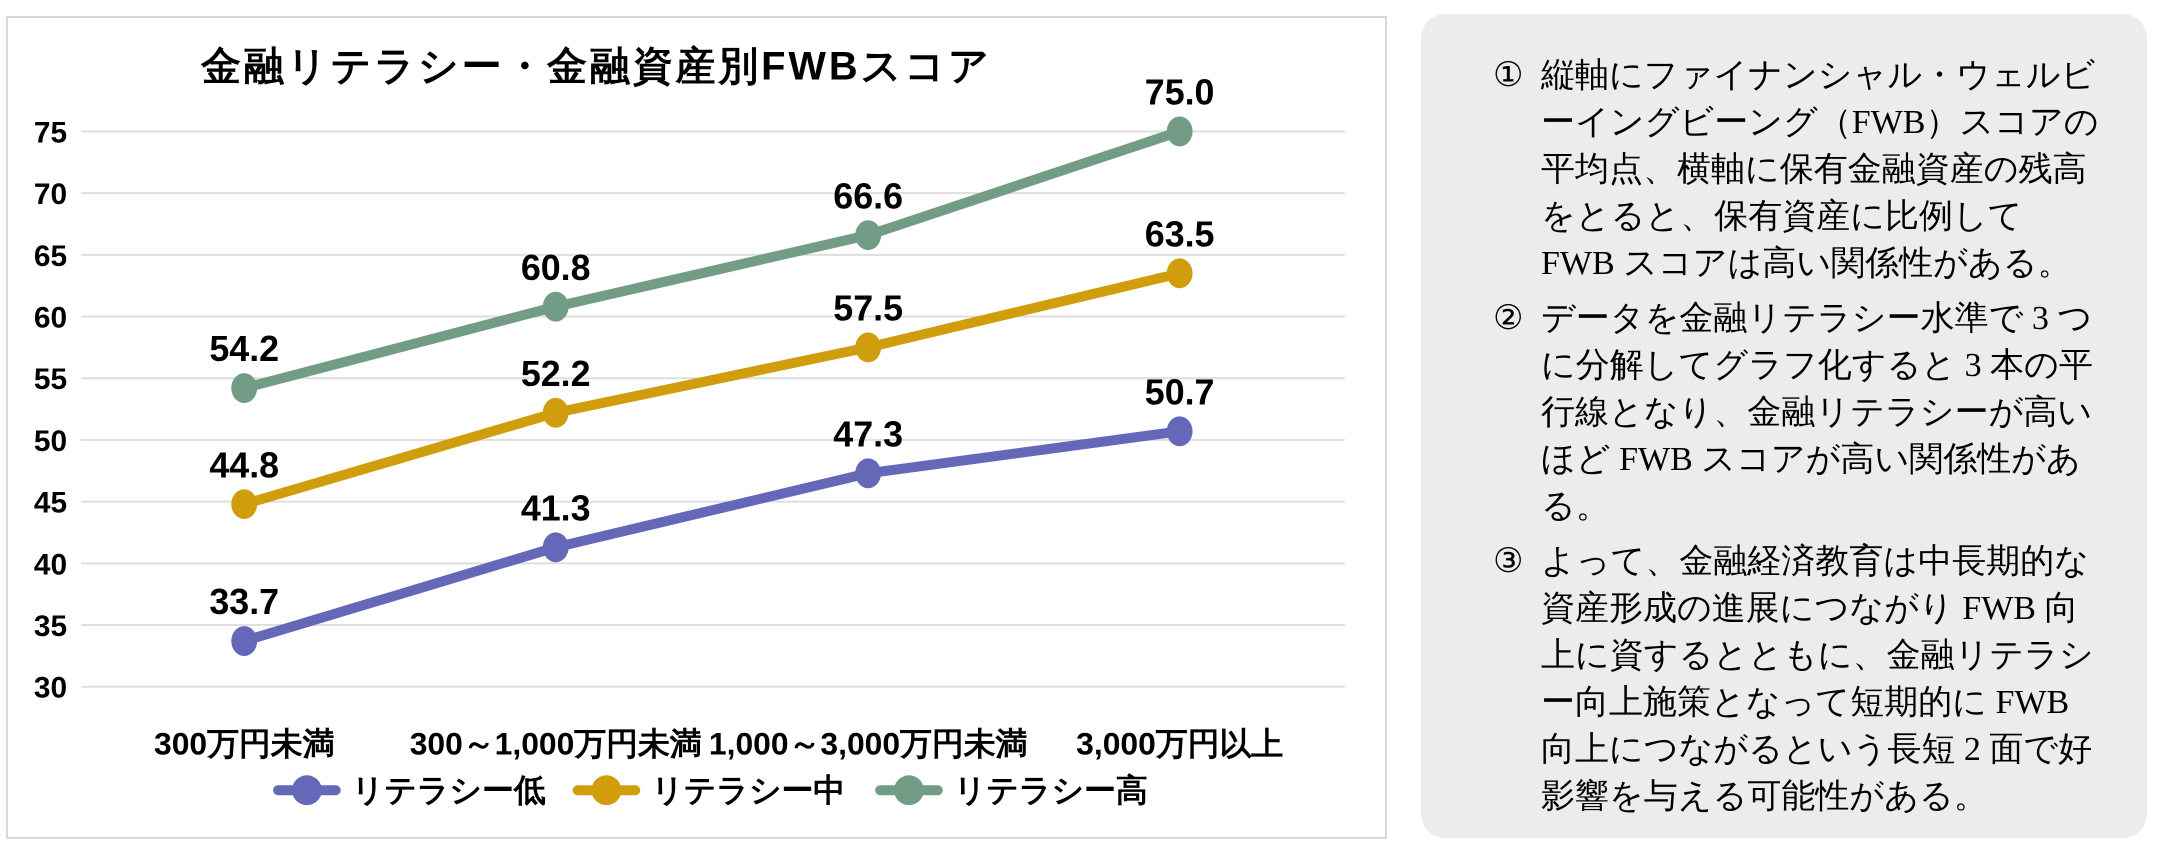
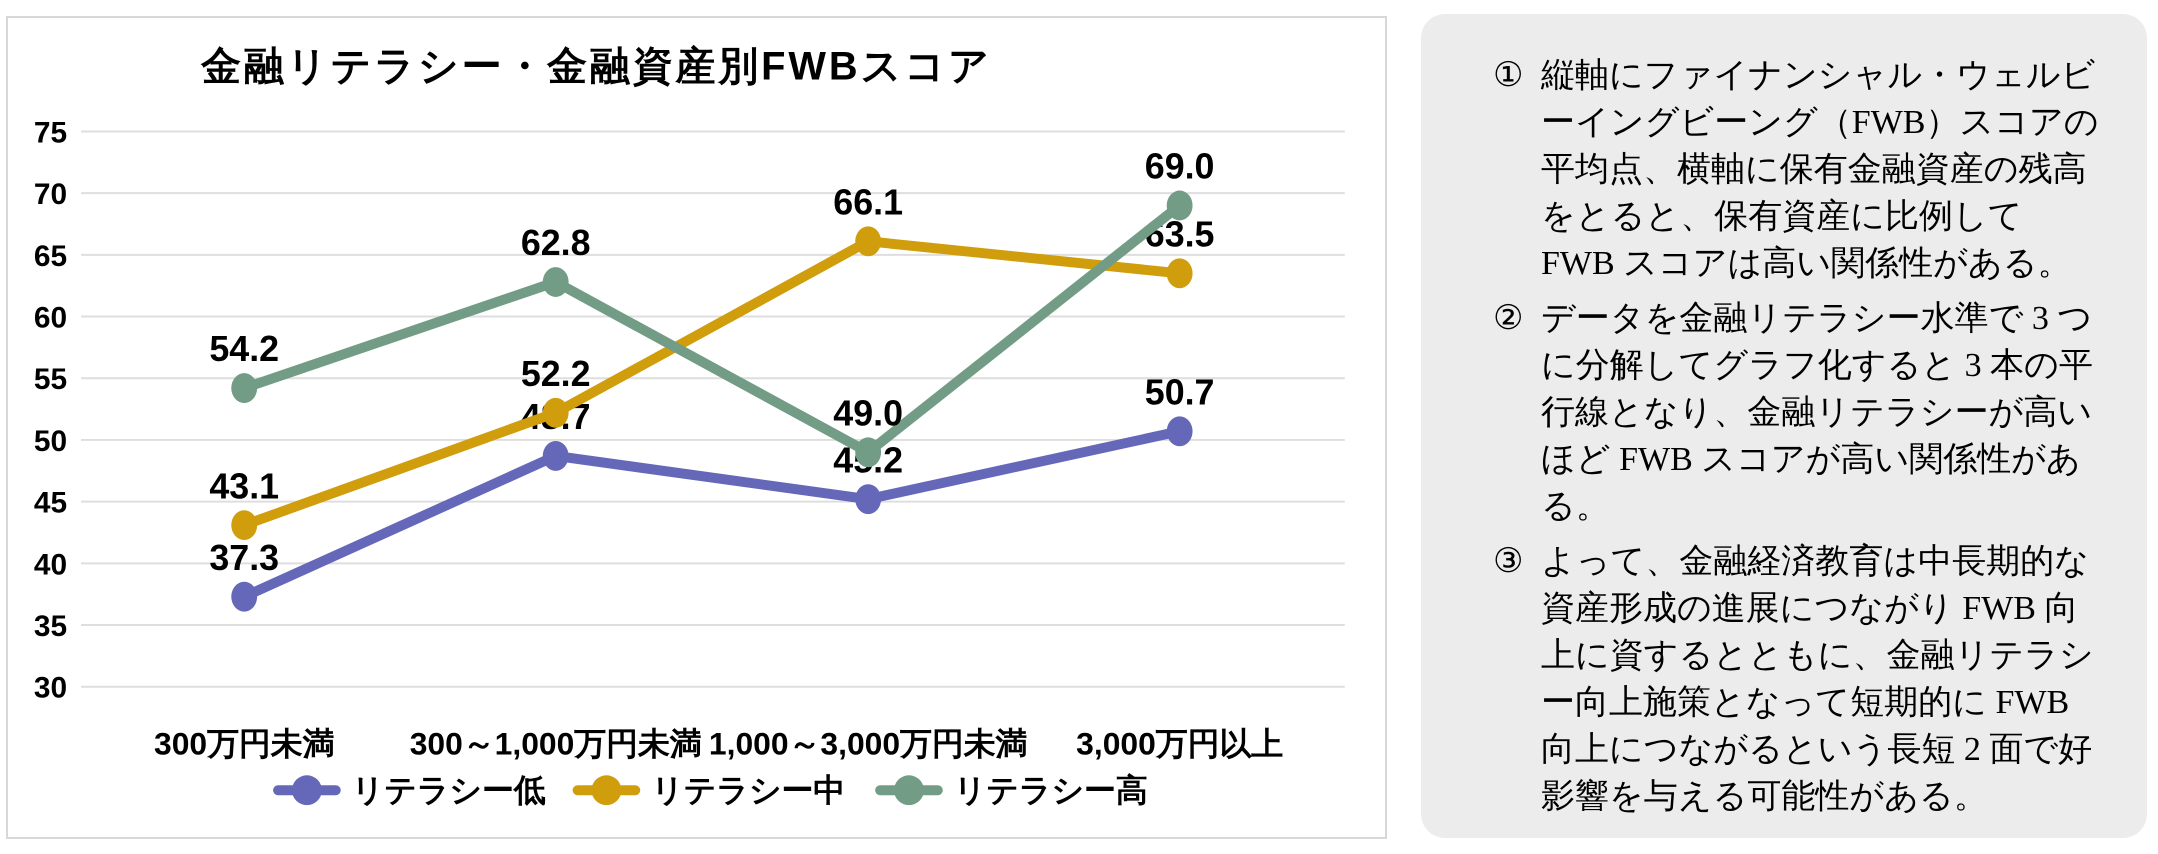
リテラシー低/300万円未満: 33.7 -> 37.3
リテラシー中/300万円未満: 44.8 -> 43.1
リテラシー低/300～1,000万円未満: 41.3 -> 48.7
リテラシー高/300～1,000万円未満: 60.8 -> 62.8
リテラシー低/1,000～3,000万円未満: 47.3 -> 45.2
リテラシー中/1,000～3,000万円未満: 57.5 -> 66.1
リテラシー高/1,000～3,000万円未満: 66.6 -> 49.0
リテラシー高/3,000万円以上: 75.0 -> 69.0
